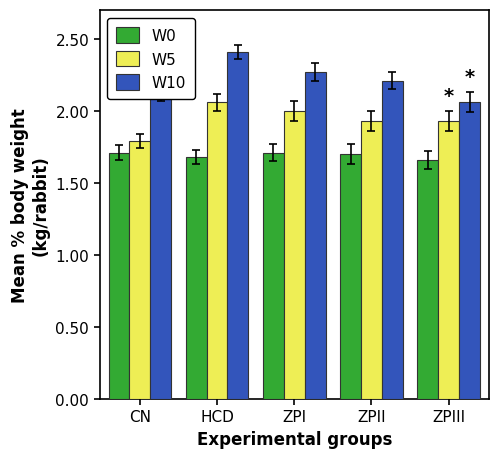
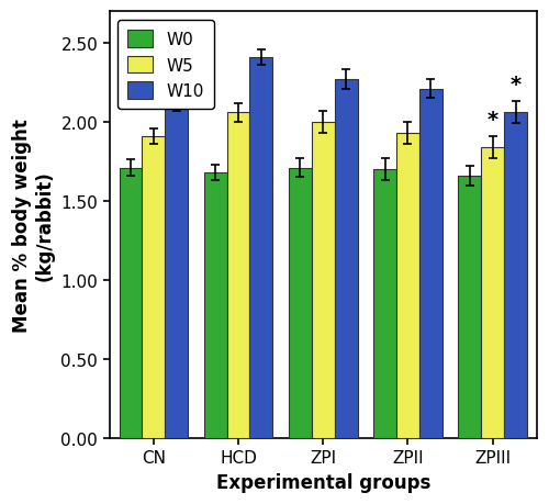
W5/CN: 1.79 -> 1.91
W5/ZPIII: 1.93 -> 1.84
